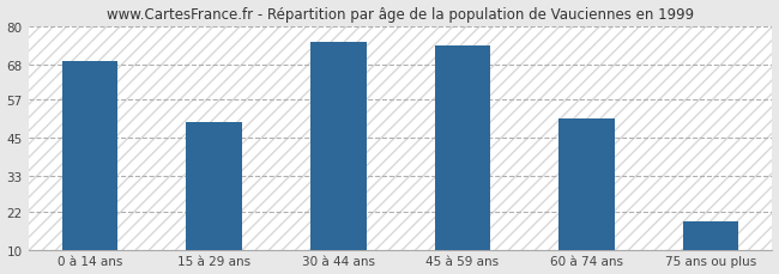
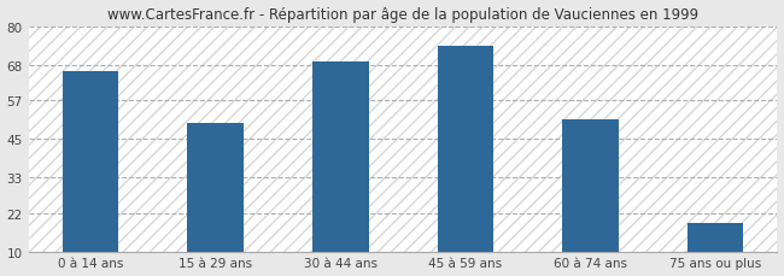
0 à 14 ans: 69 -> 66
30 à 44 ans: 75 -> 69
